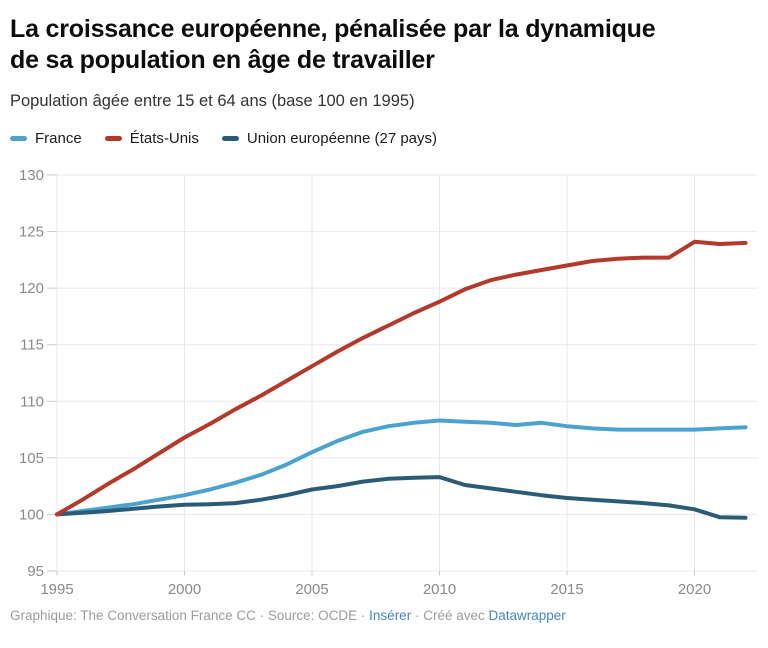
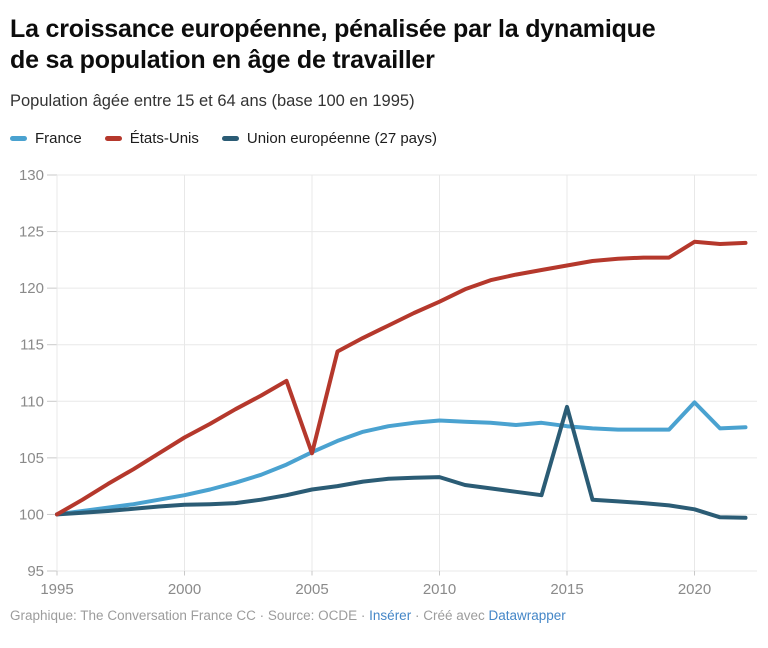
États-Unis/2005: 113.1 -> 105.4
Union européenne (27 pays)/2015: 101.5 -> 109.5
France/2020: 107.5 -> 109.9
